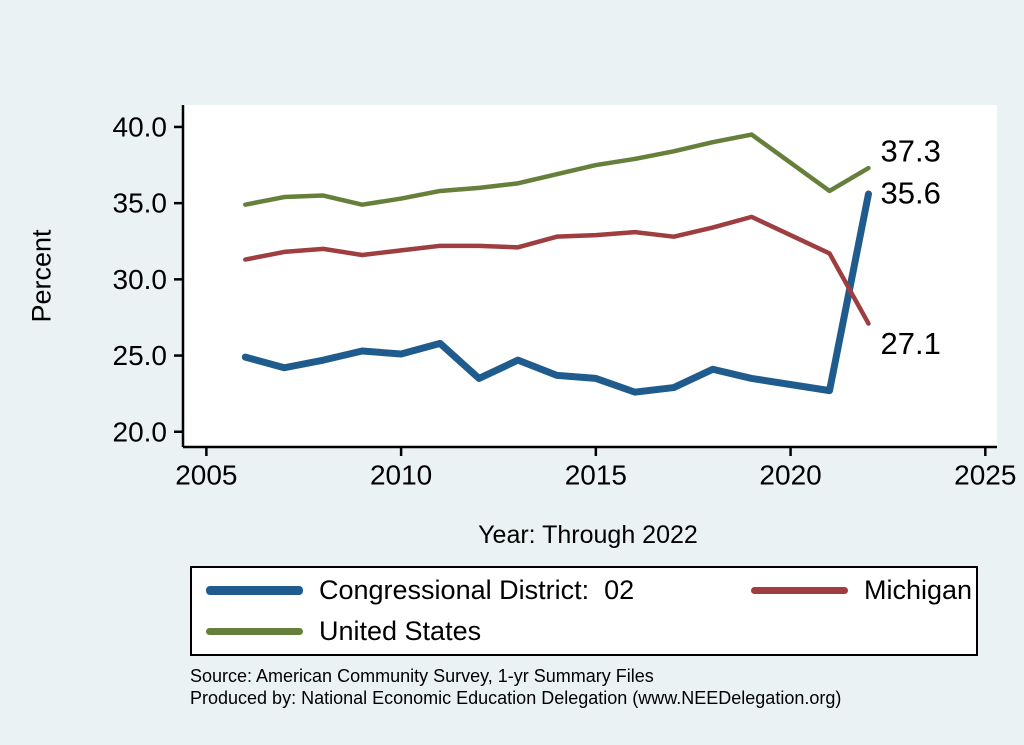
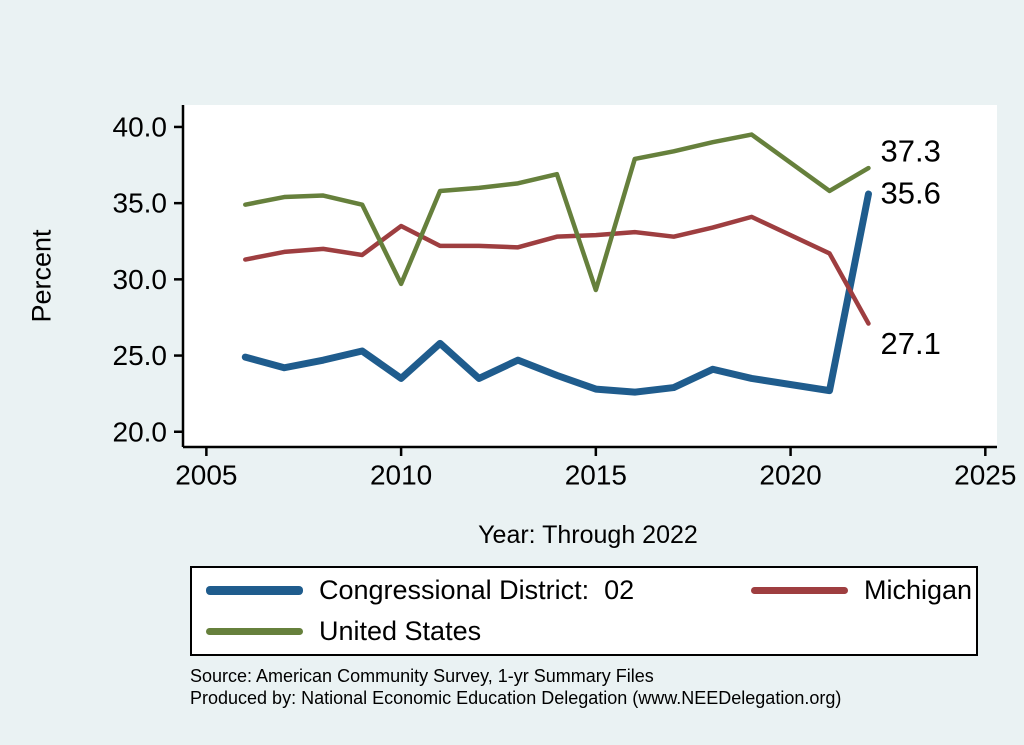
Congressional District: 02/2010: 25.1 -> 23.5
Michigan/2010: 31.9 -> 33.5
United States/2010: 35.3 -> 29.7
Congressional District: 02/2015: 23.5 -> 22.8
United States/2015: 37.5 -> 29.3
